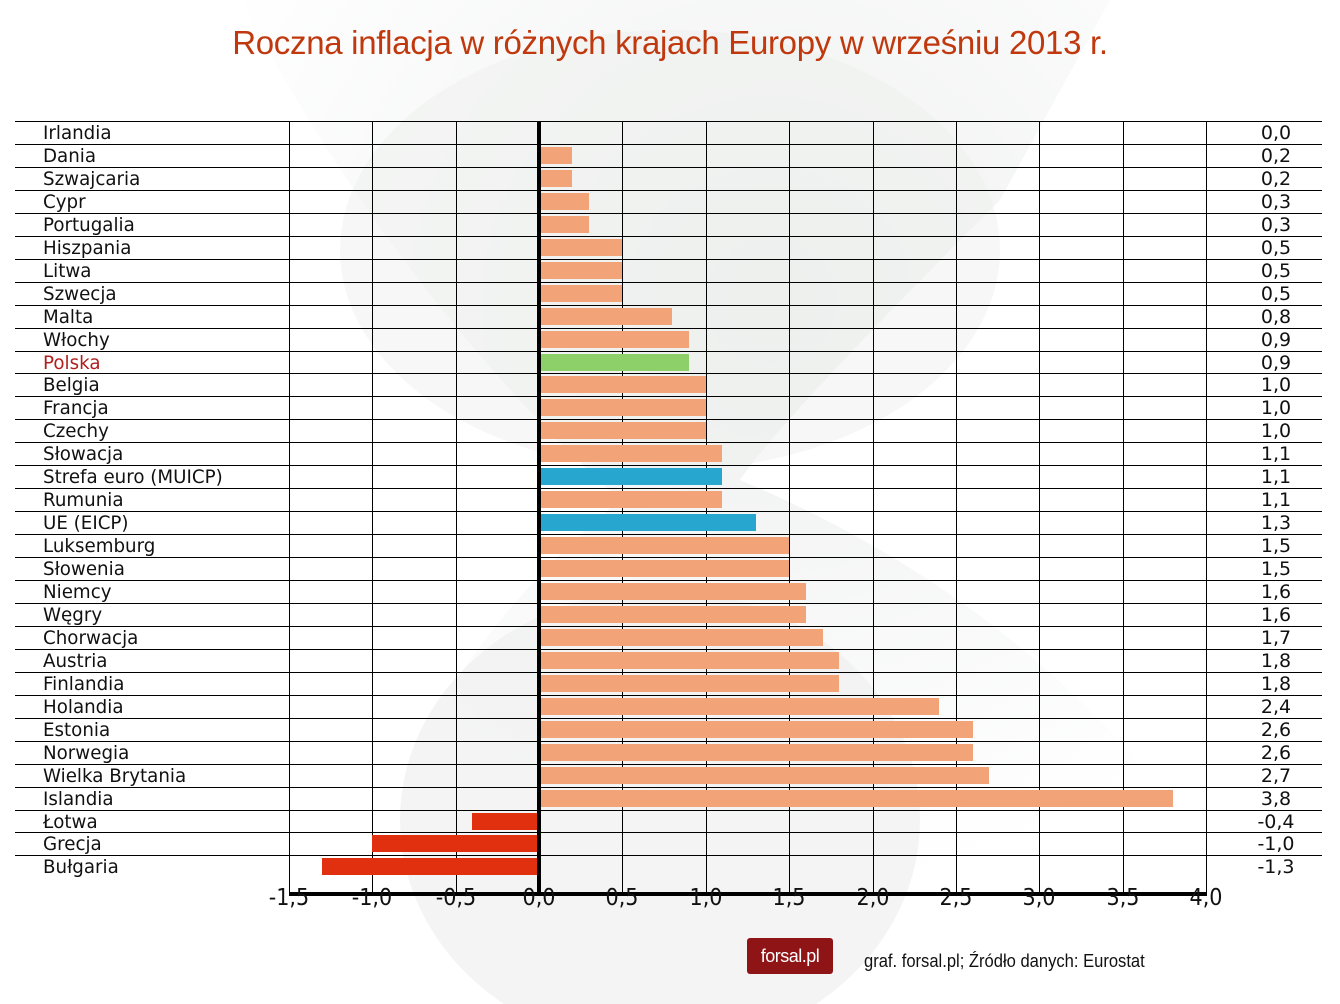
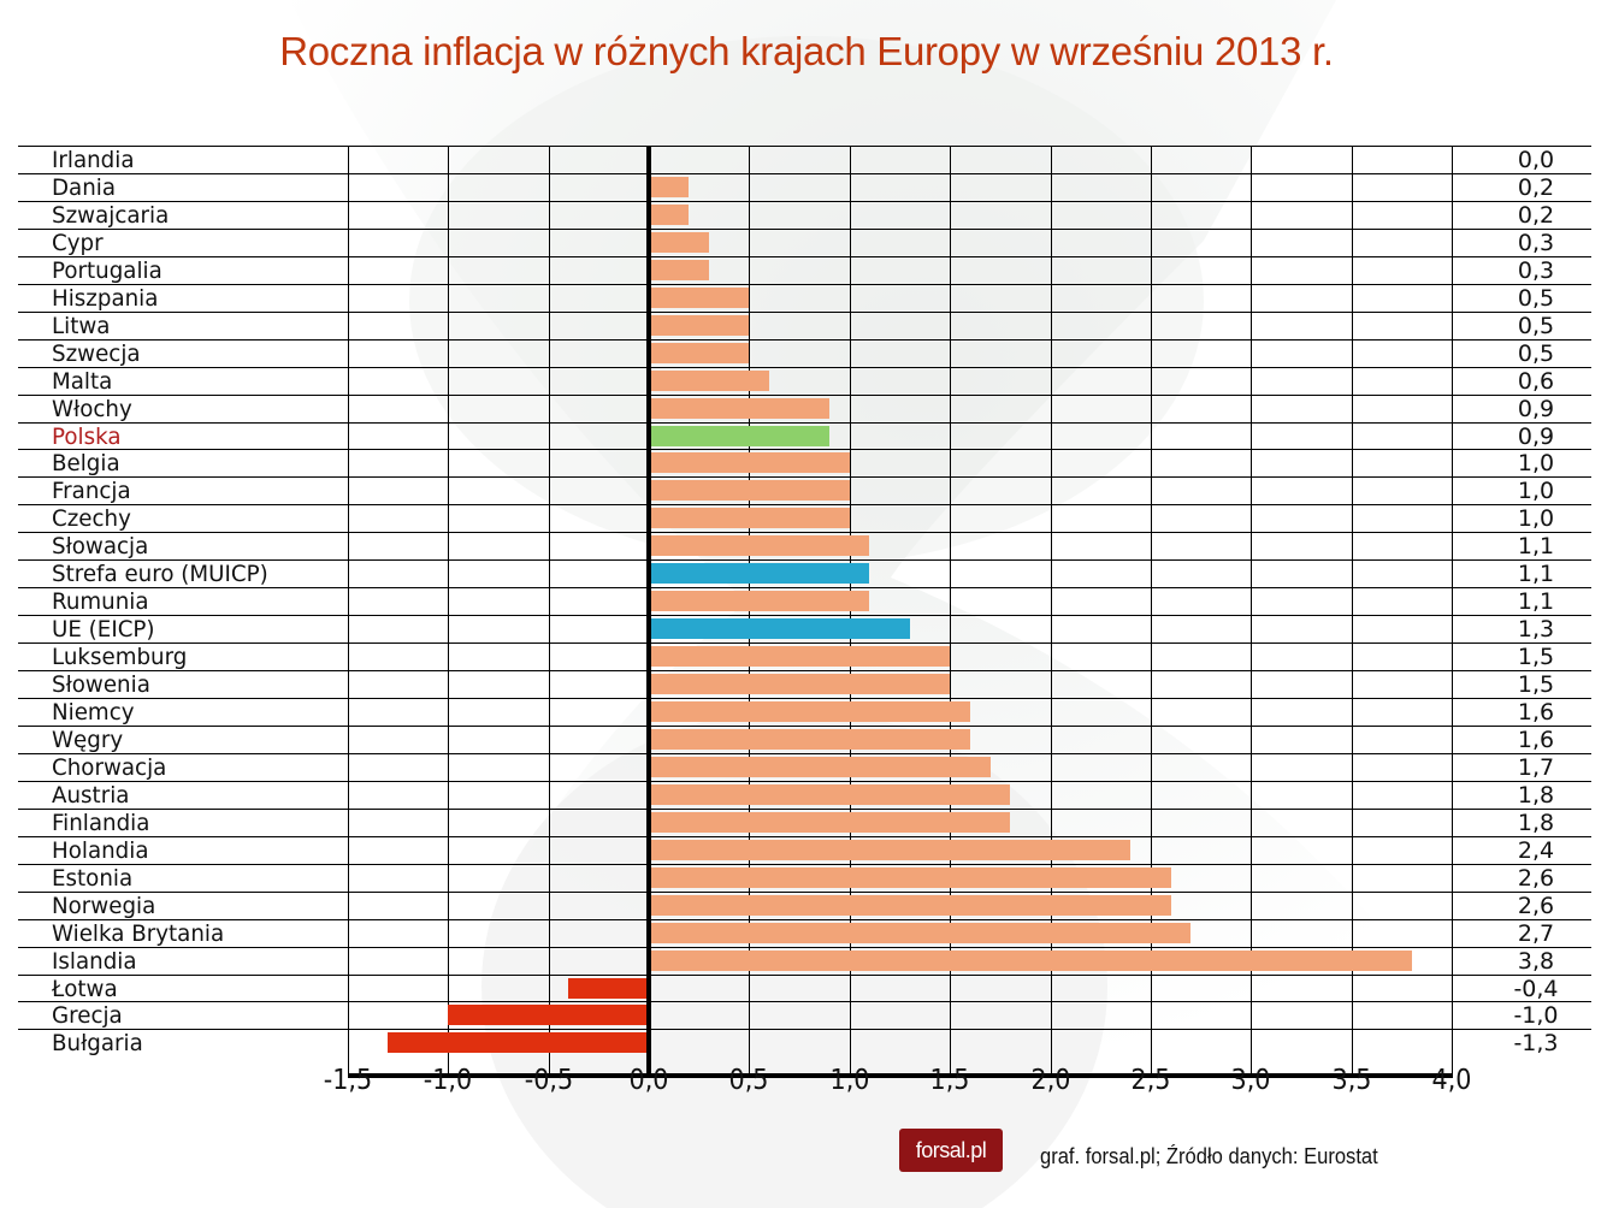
Malta: 0,8 -> 0,6
